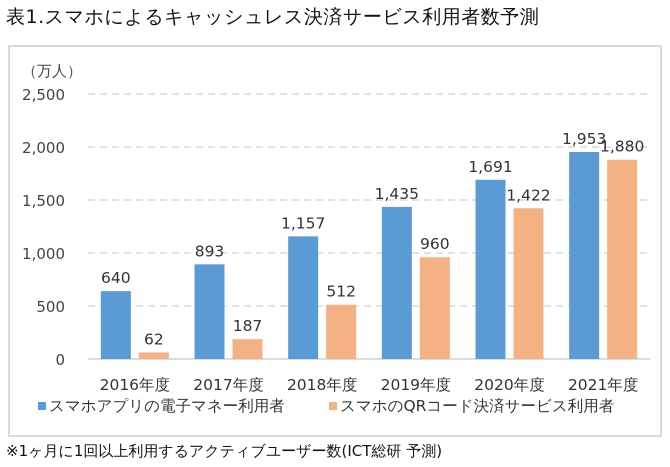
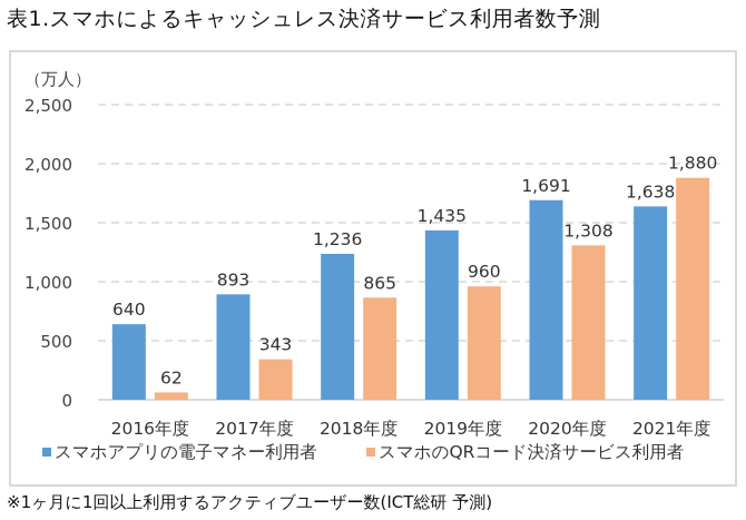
スマホのQRコード決済サービス利用者/2017年度: 187 -> 343
スマホアプリの電子マネー利用者/2018年度: 1,157 -> 1,236
スマホのQRコード決済サービス利用者/2018年度: 512 -> 865
スマホのQRコード決済サービス利用者/2020年度: 1,422 -> 1,308
スマホアプリの電子マネー利用者/2021年度: 1,953 -> 1,638
